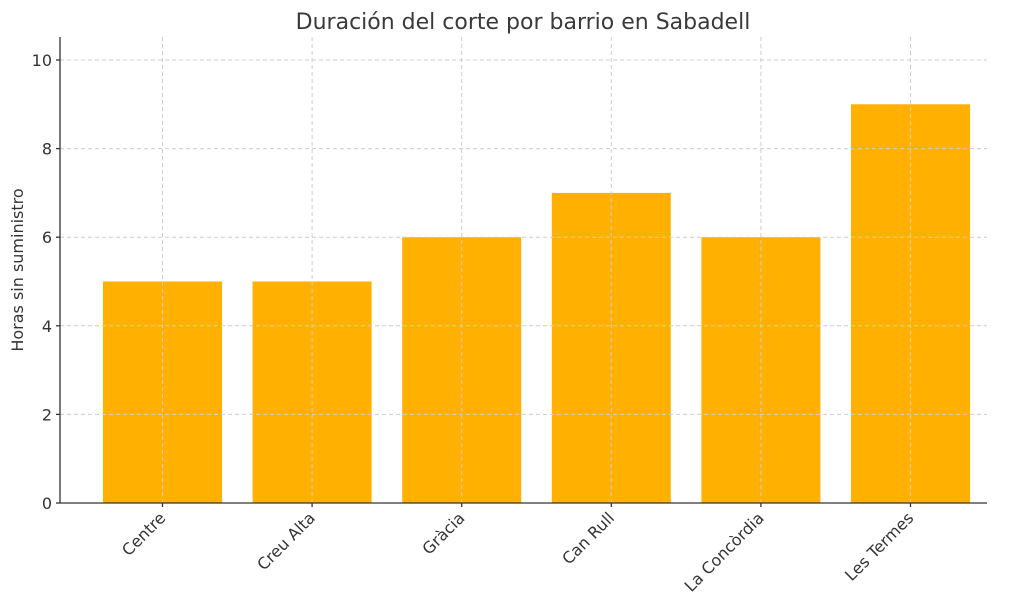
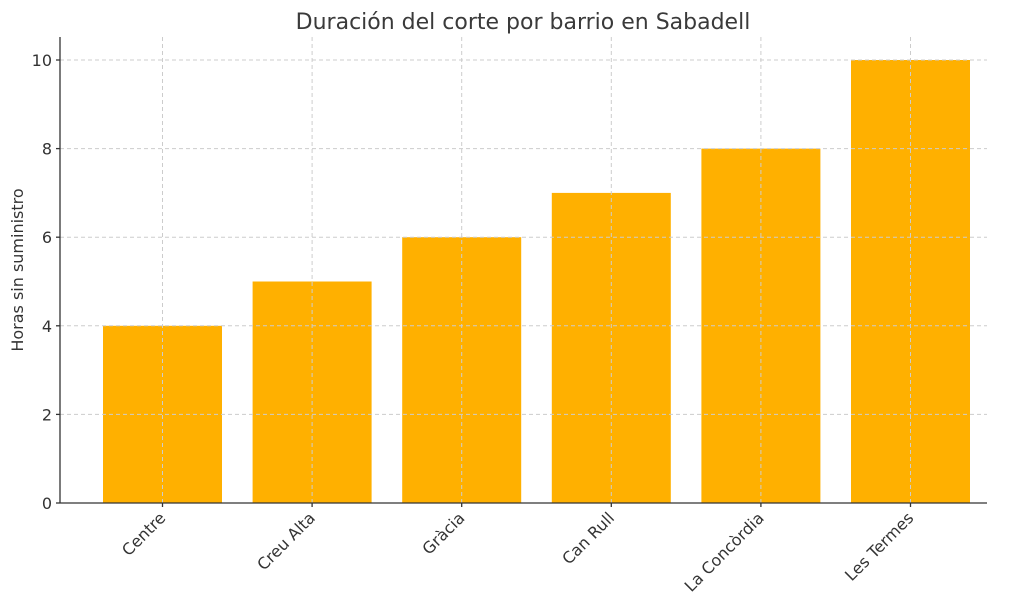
Centre: 5 -> 4
La Concòrdia: 6 -> 8
Les Termes: 9 -> 10
